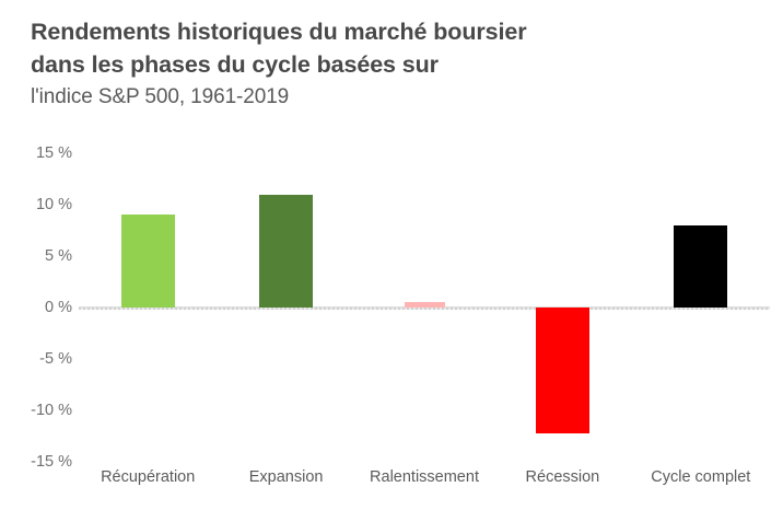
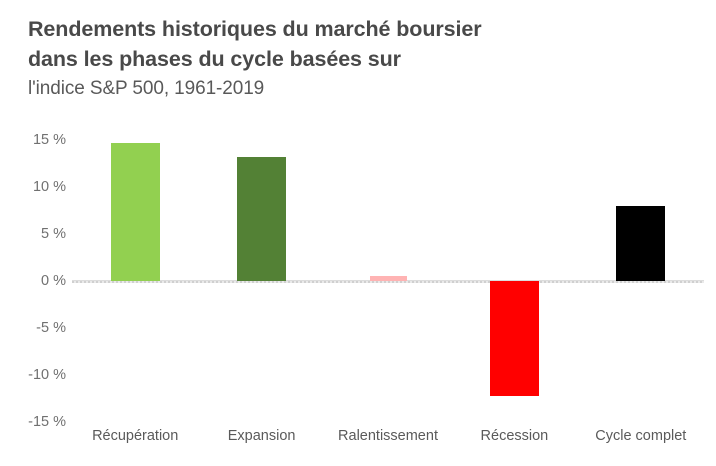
Récupération: 9% -> 15%
Expansion: 11% -> 13%
